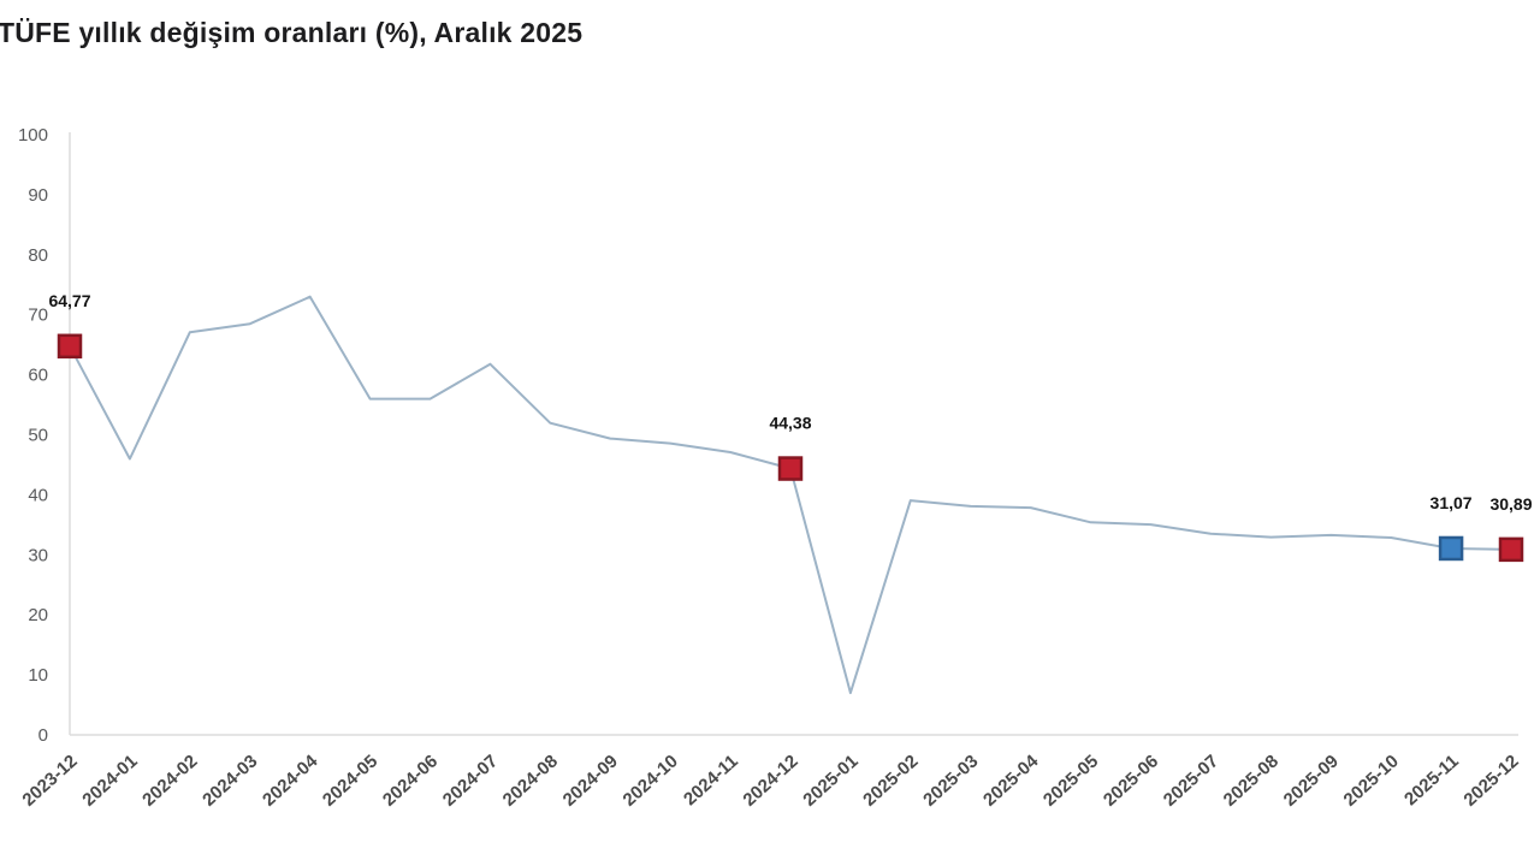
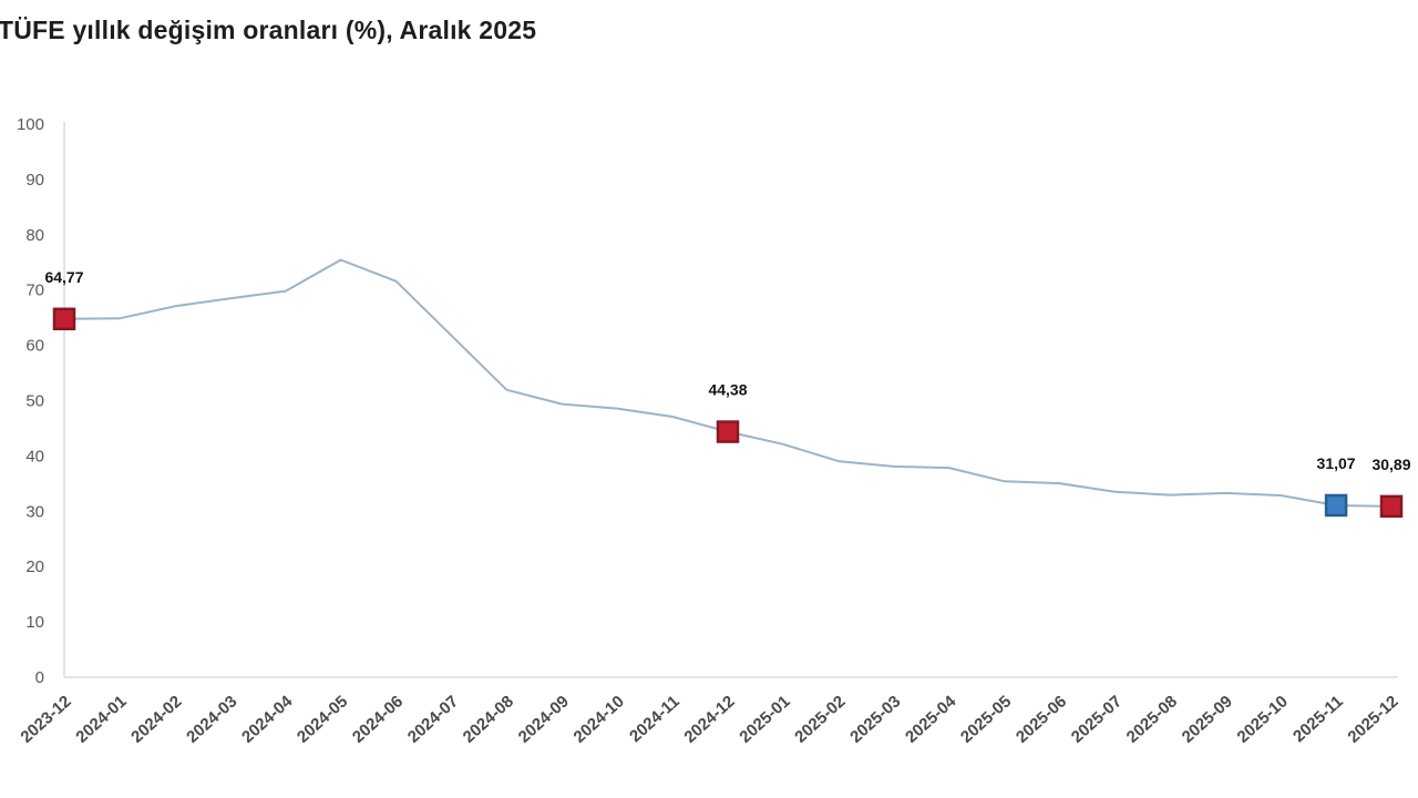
2024-01: 46 -> 65
2024-04: 73 -> 70
2024-05: 56 -> 75
2024-06: 56 -> 72
2025-01: 7 -> 42
